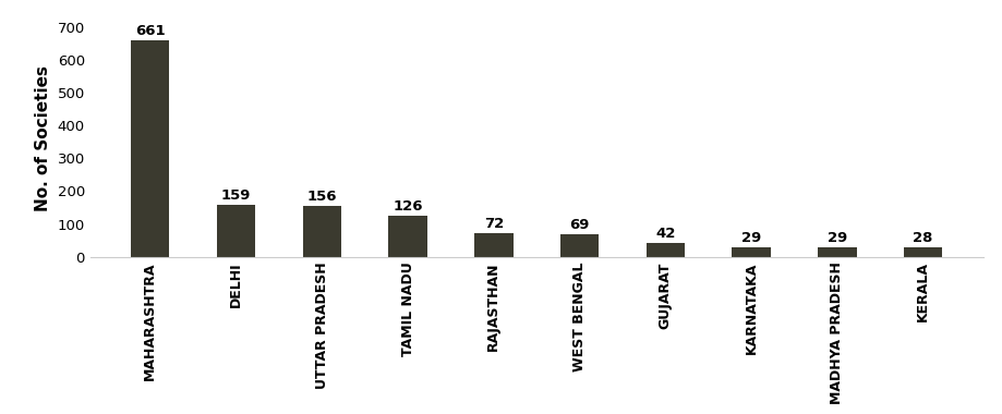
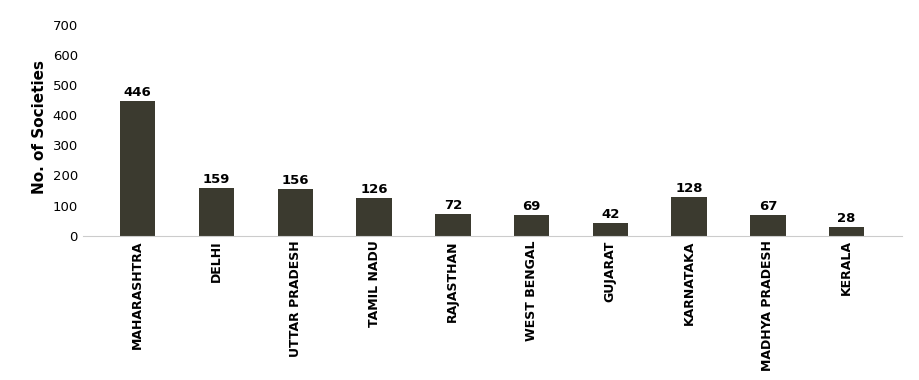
MAHARASHTRA: 661 -> 446
KARNATAKA: 29 -> 128
MADHYA PRADESH: 29 -> 67
